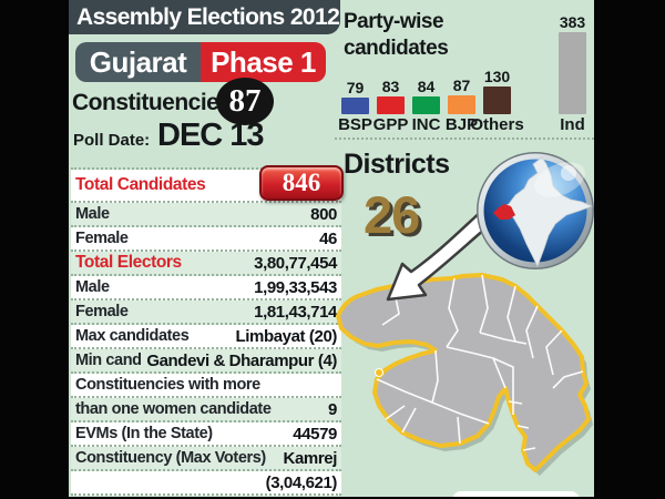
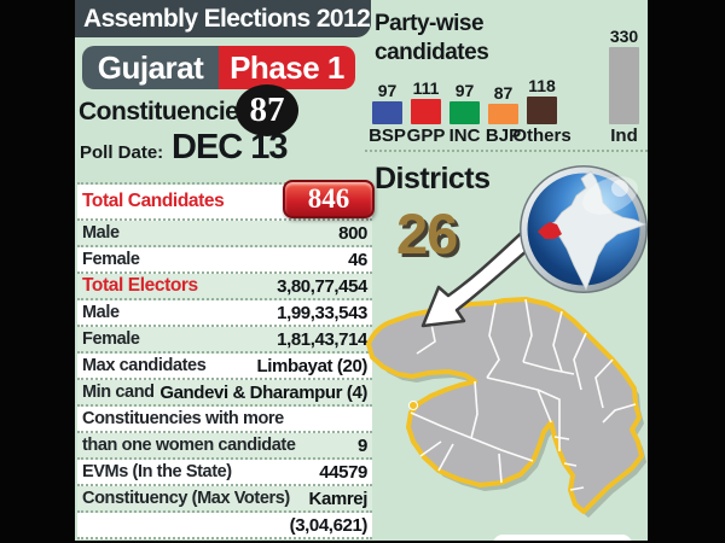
BSP: 79 -> 97
GPP: 83 -> 111
INC: 84 -> 97
Others: 130 -> 118
Ind: 383 -> 330
